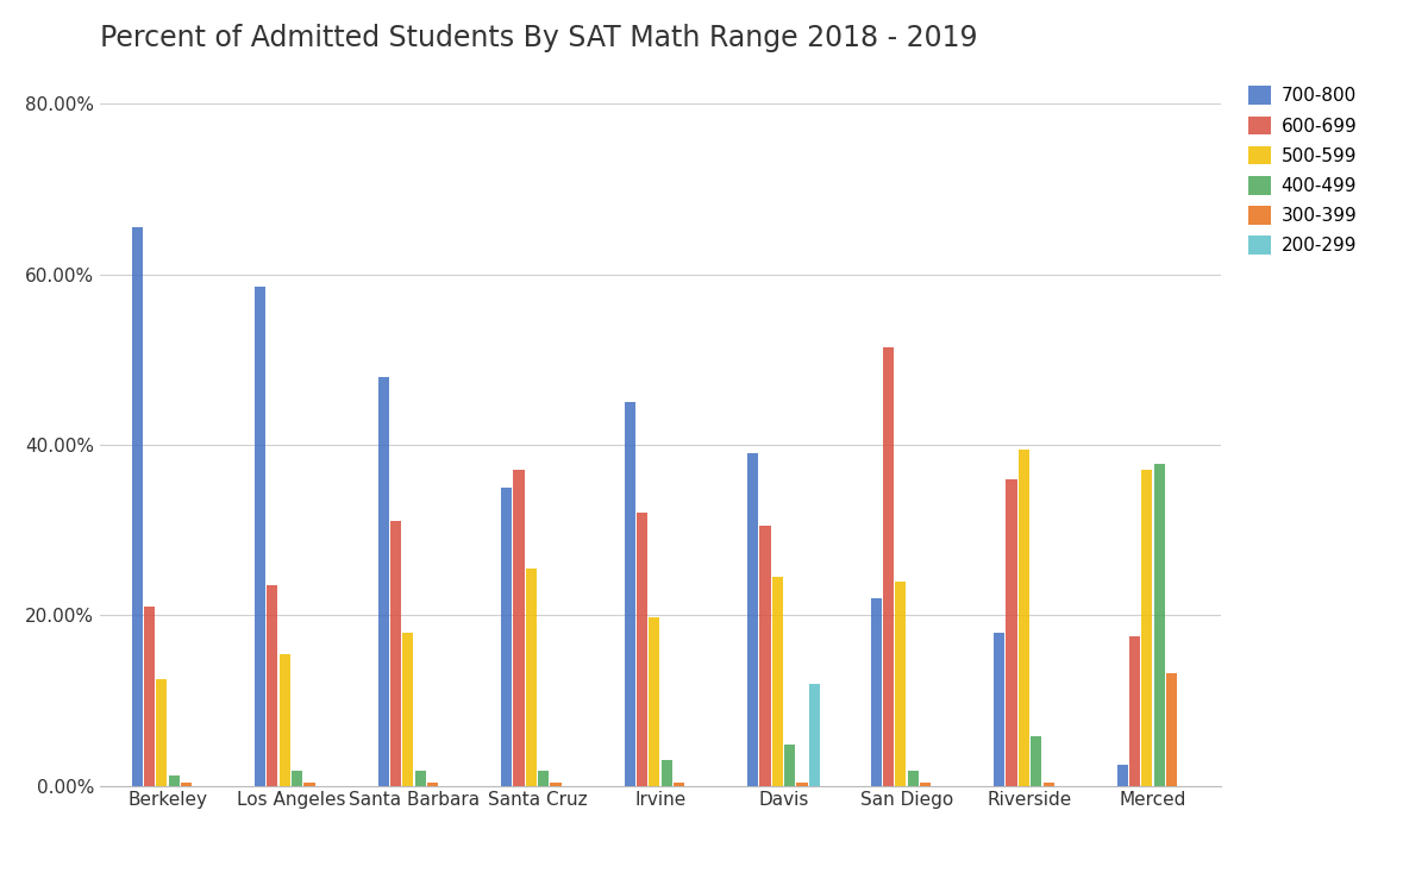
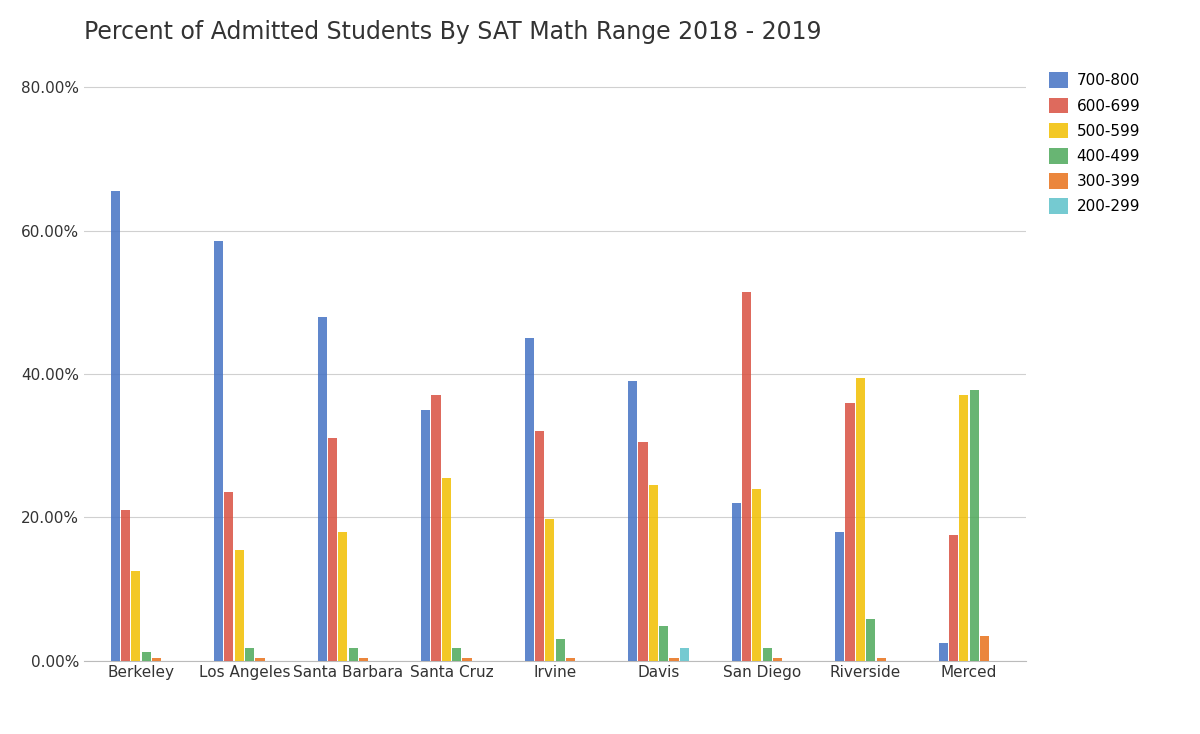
200-299/Davis: 12.0% -> 1.8%
300-399/Merced: 13.2% -> 3.5%
